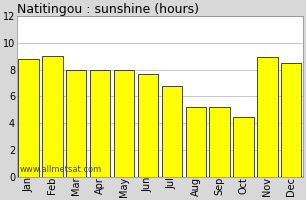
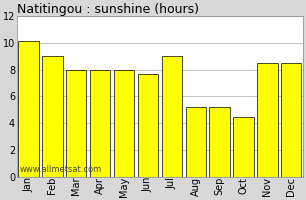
Jan: 8.8 -> 10.1
Jul: 6.8 -> 9.0
Nov: 8.9 -> 8.5
